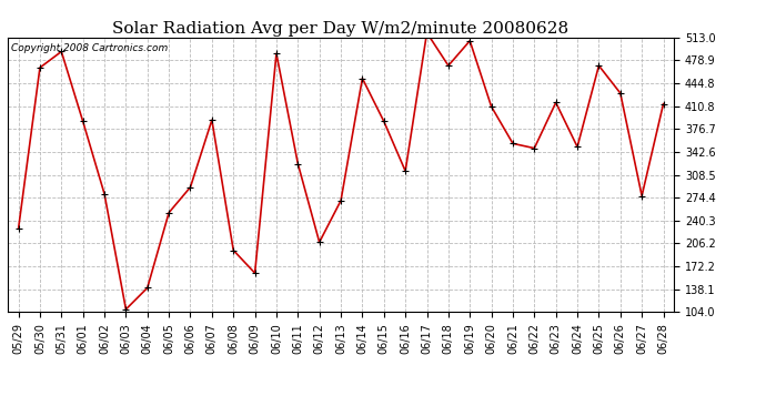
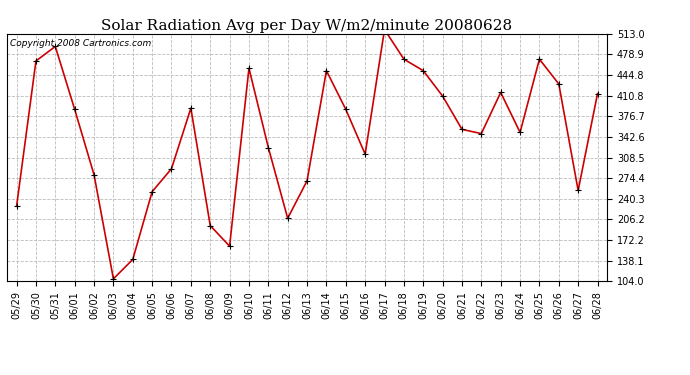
06/10: 489 -> 456
06/19: 508 -> 452
06/27: 277 -> 254
